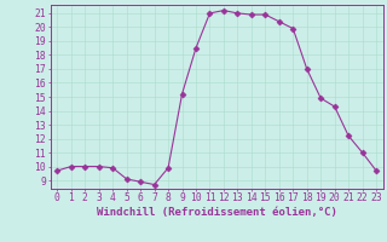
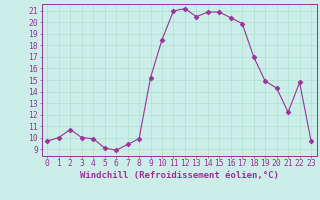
2: 10.0 -> 10.7
7: 8.7 -> 9.4
13: 21.0 -> 20.5
22: 11.0 -> 14.8
